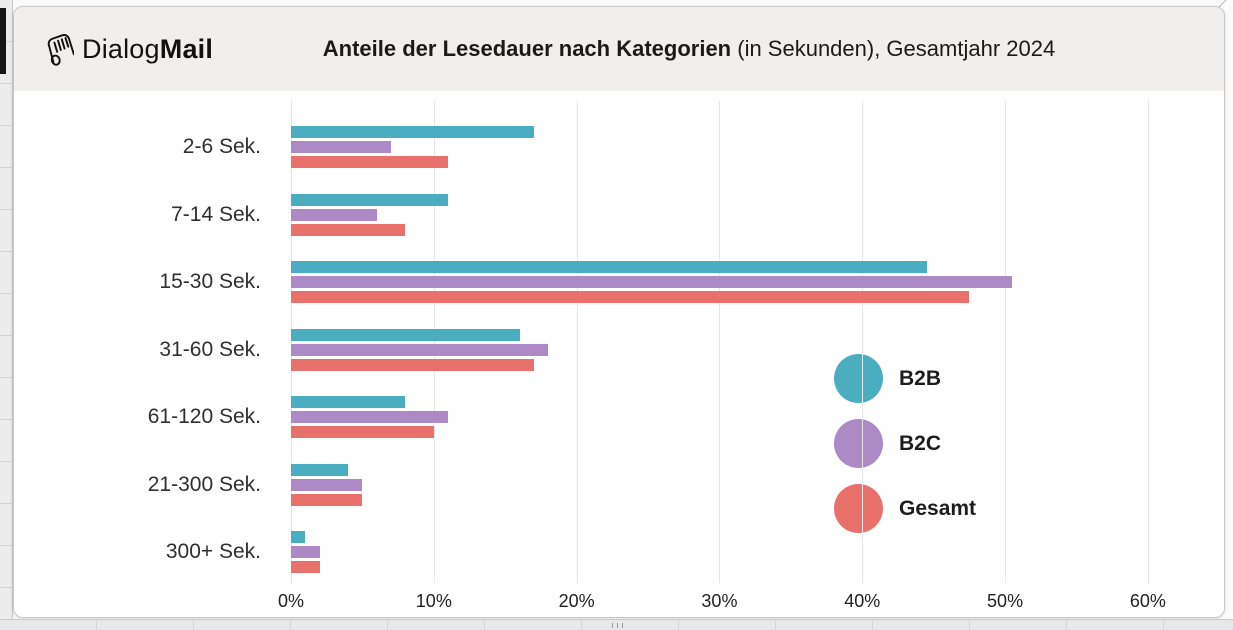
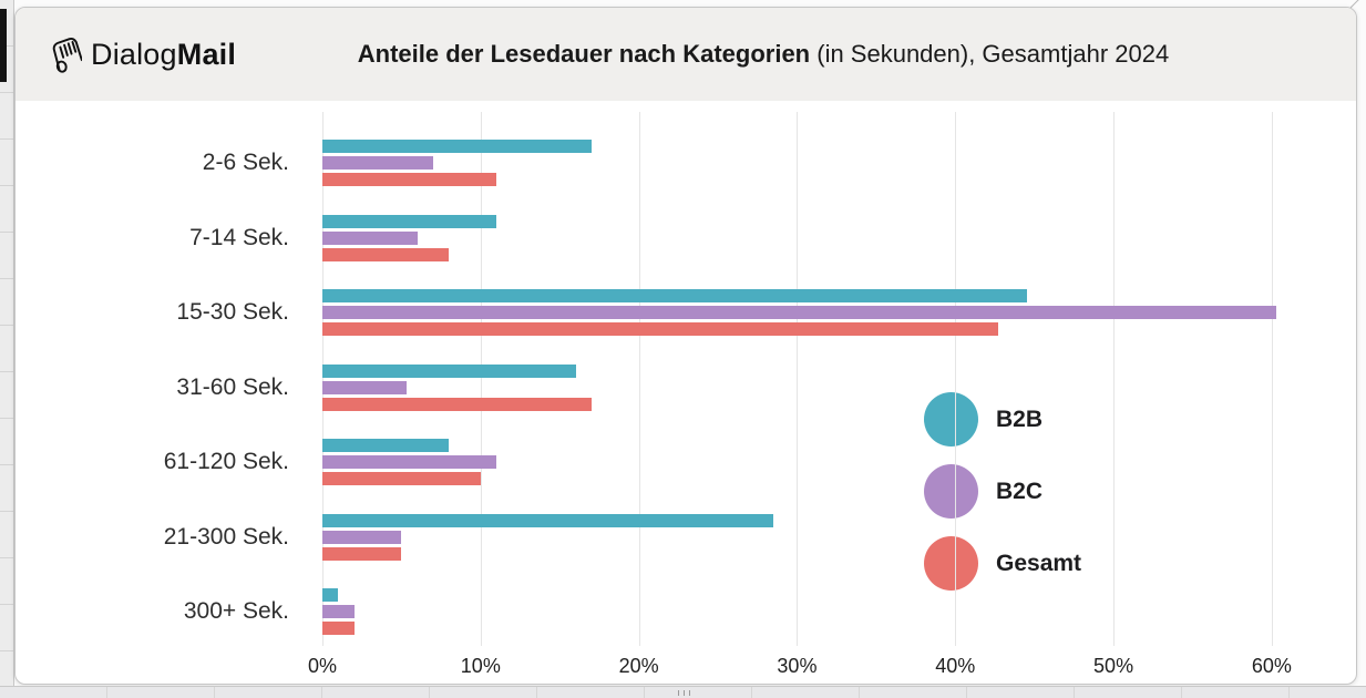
B2C/15-30 Sek.: 50.5% -> 60.3%
Gesamt/15-30 Sek.: 47.5% -> 42.7%
B2C/31-60 Sek.: 18.0% -> 5.3%
B2B/21-300 Sek.: 4.0% -> 28.5%
